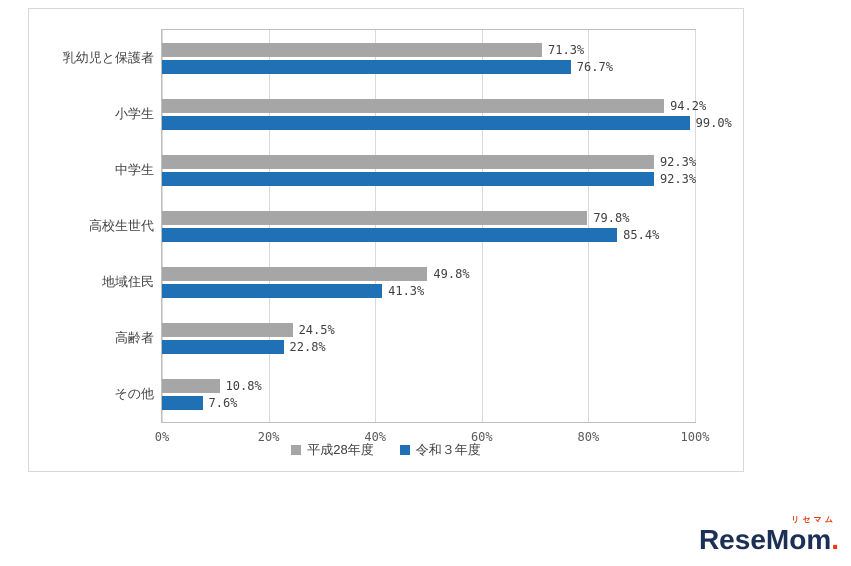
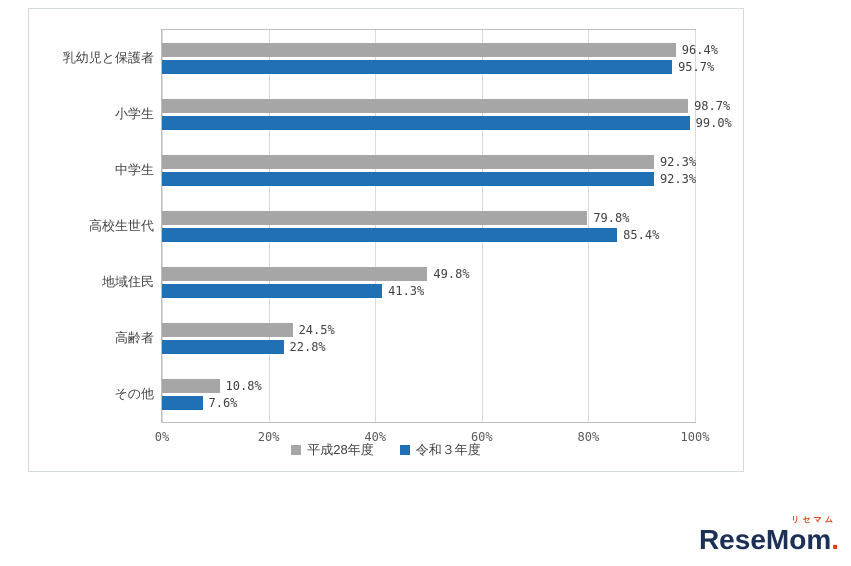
平成28年度/乳幼児と保護者: 71.3% -> 96.4%
令和３年度/乳幼児と保護者: 76.7% -> 95.7%
平成28年度/小学生: 94.2% -> 98.7%
